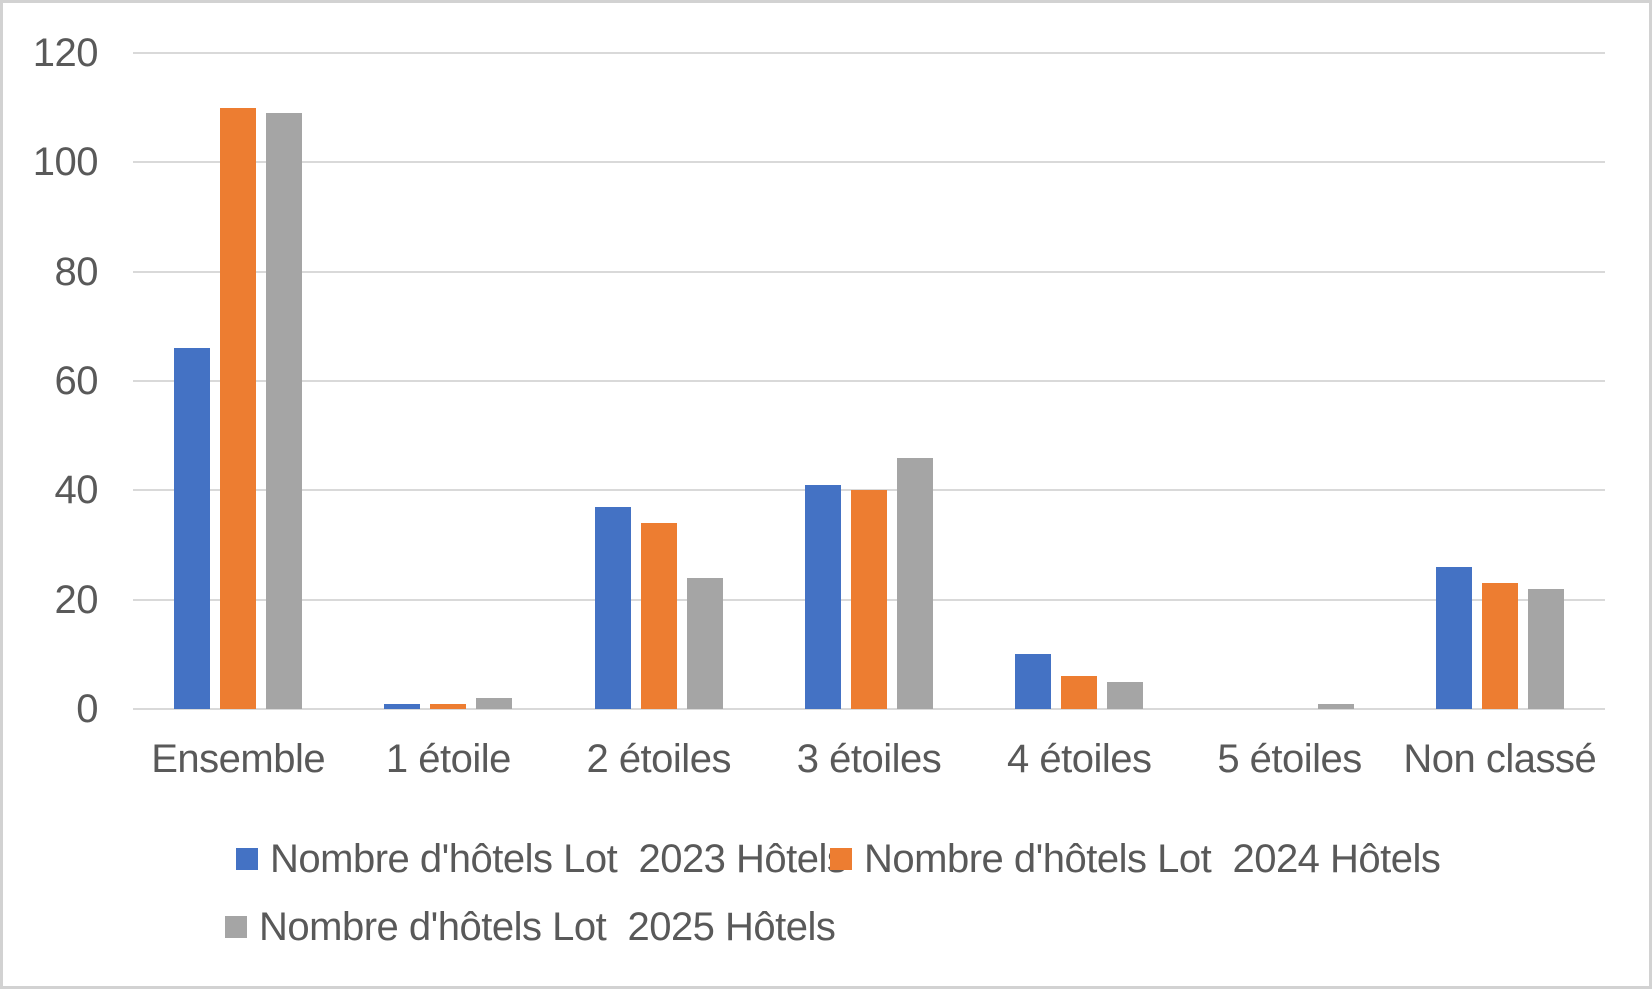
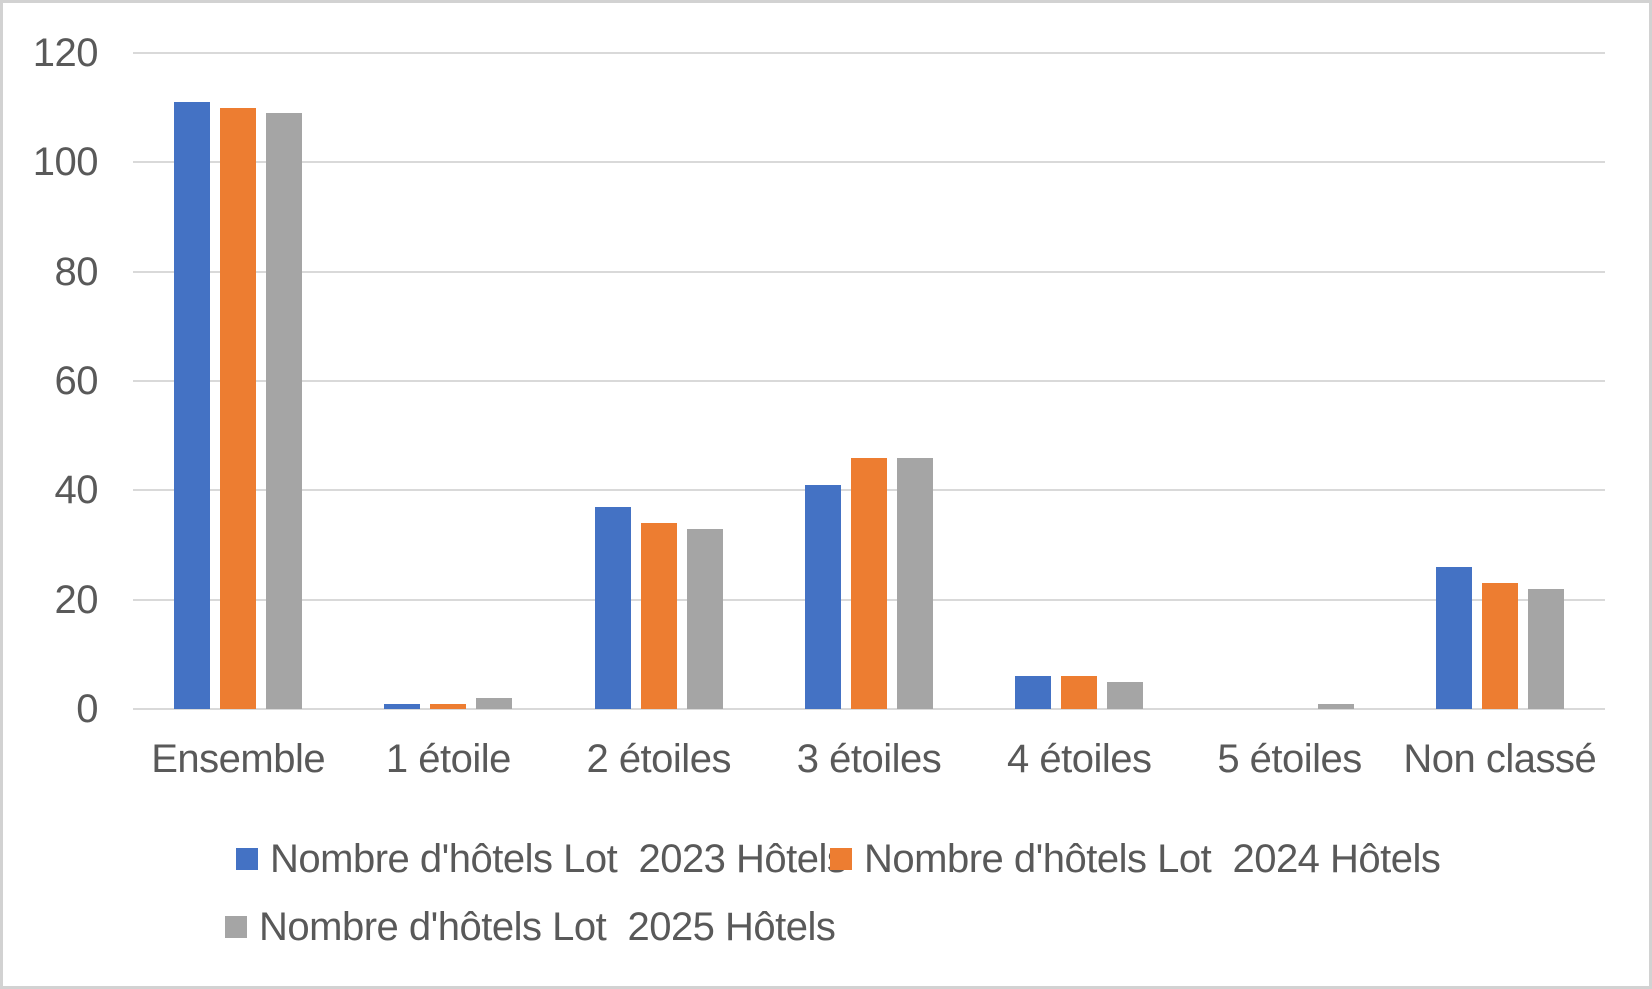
Nombre d'hôtels Lot 2023 Hôtels/Ensemble: 66 -> 111
Nombre d'hôtels Lot 2025 Hôtels/2 étoiles: 24 -> 33
Nombre d'hôtels Lot 2024 Hôtels/3 étoiles: 40 -> 46
Nombre d'hôtels Lot 2023 Hôtels/4 étoiles: 10 -> 6
